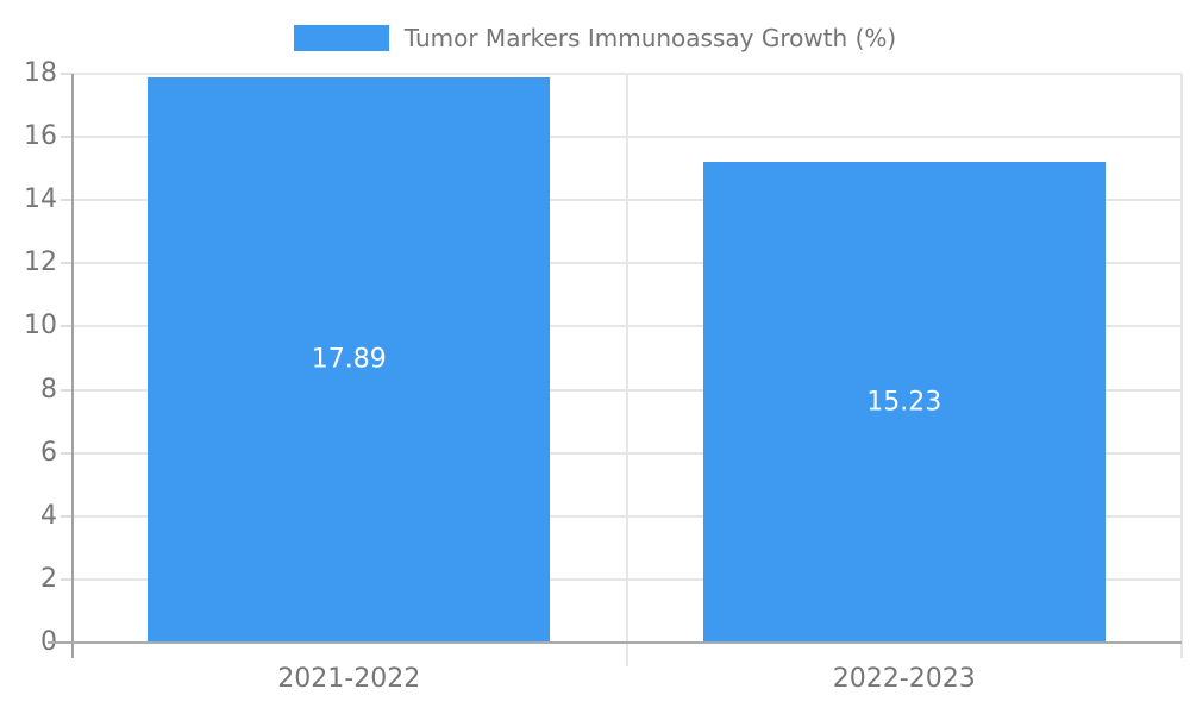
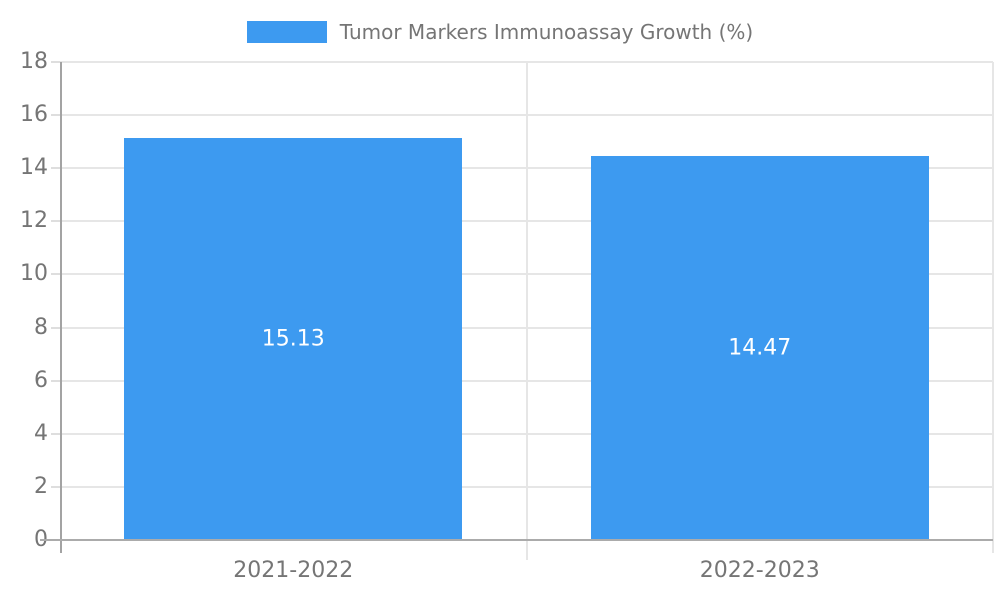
2021-2022: 17.89 -> 15.13
2022-2023: 15.23 -> 14.47
